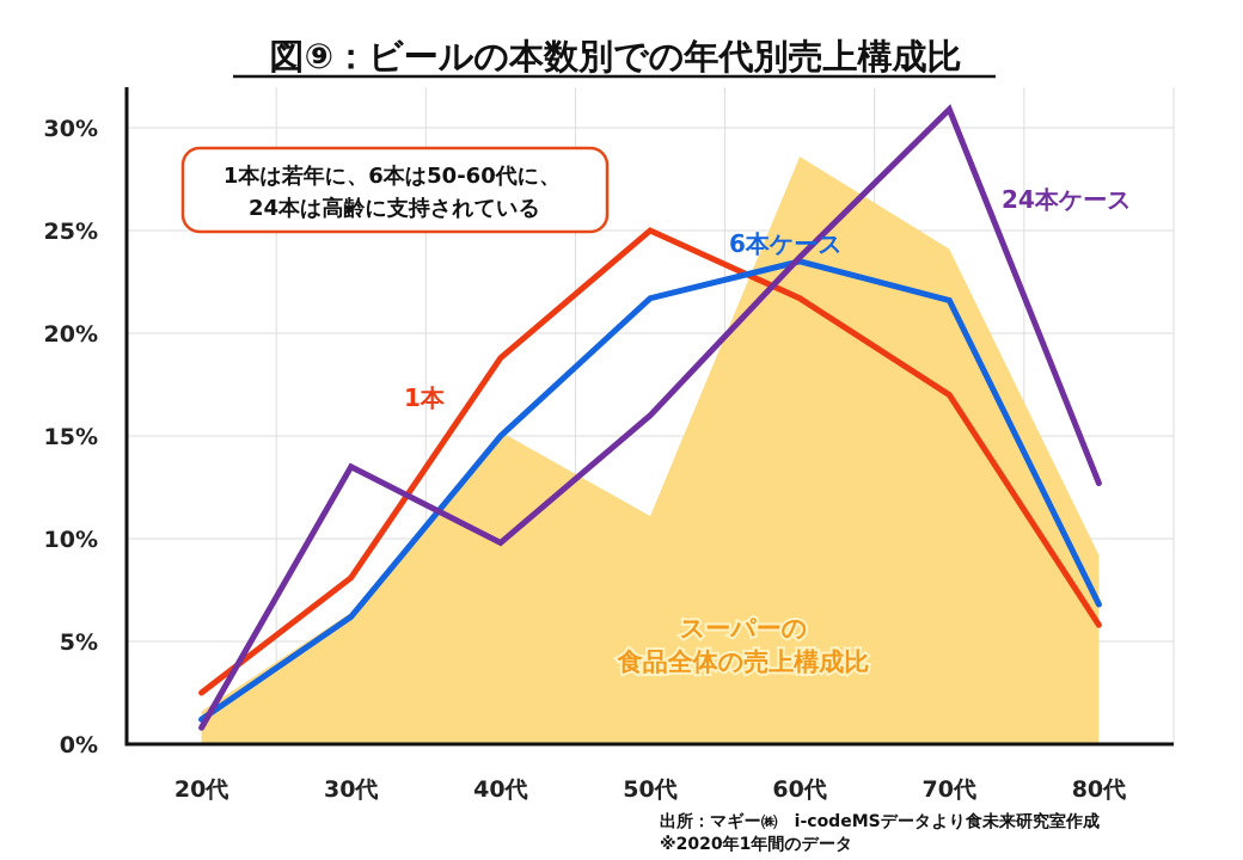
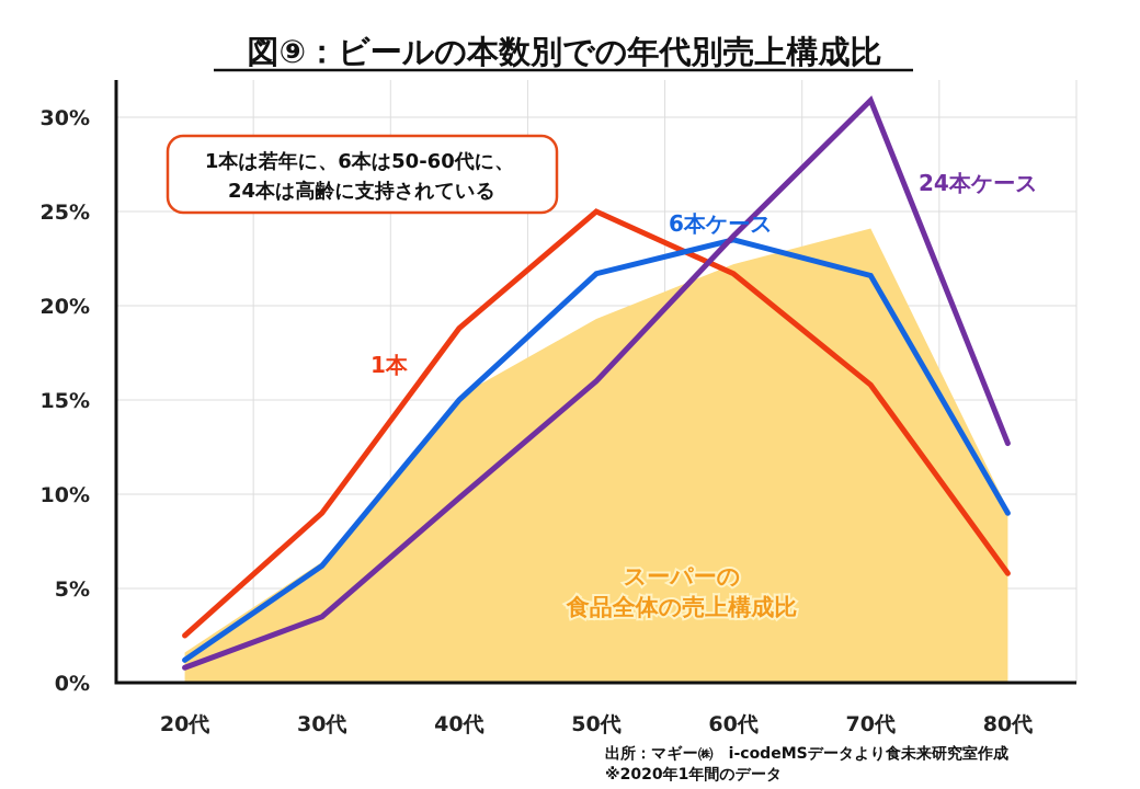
1本/30代: 8.1% -> 9.0%
24本ケース/30代: 13.5% -> 3.5%
スーパーの食品全体の売上構成比/50代: 11.1% -> 19.3%
スーパーの食品全体の売上構成比/60代: 28.6% -> 22.2%
1本/70代: 17.0% -> 15.8%
6本ケース/80代: 6.8% -> 9.0%
